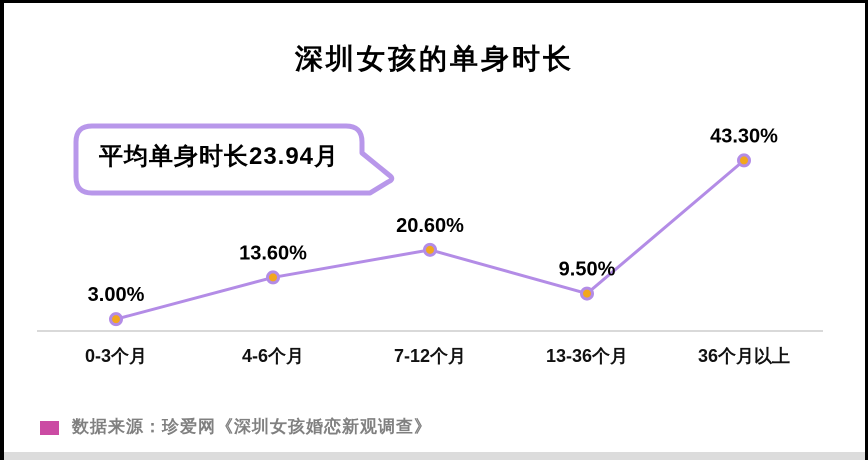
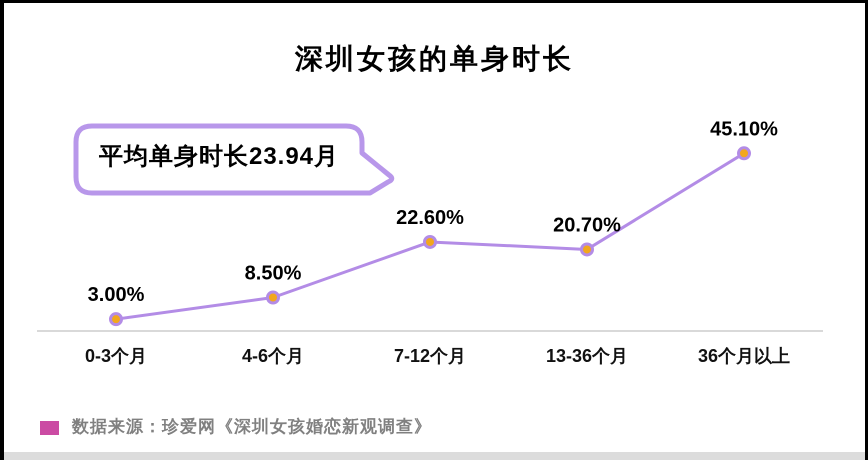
4-6个月: 13.60% -> 8.50%
7-12个月: 20.60% -> 22.60%
13-36个月: 9.50% -> 20.70%
36个月以上: 43.30% -> 45.10%
